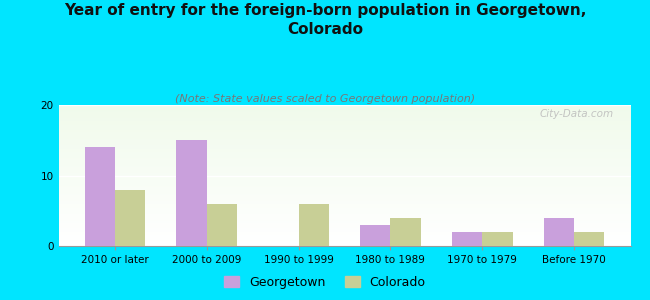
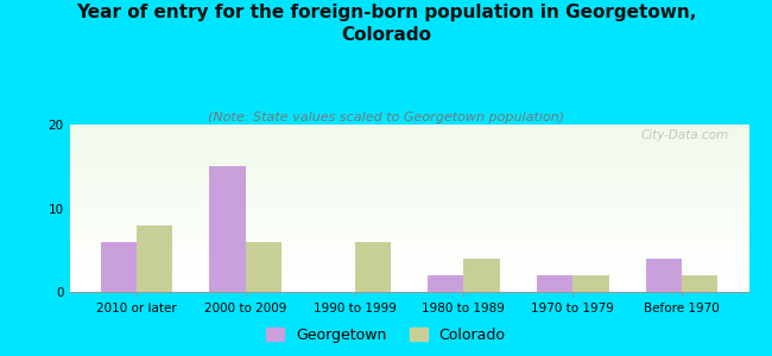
Georgetown/2010 or later: 14 -> 6
Georgetown/1980 to 1989: 3 -> 2
